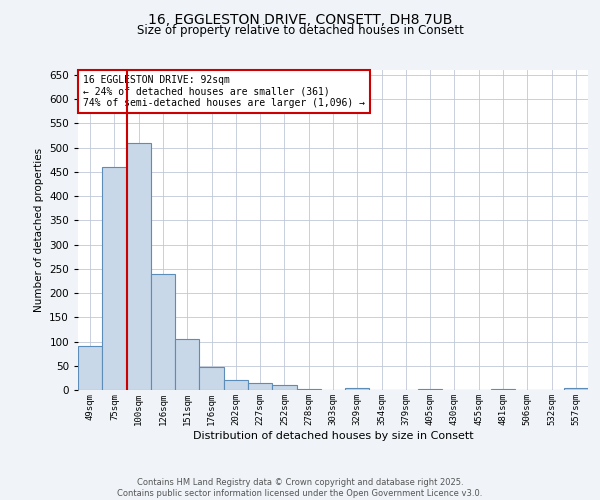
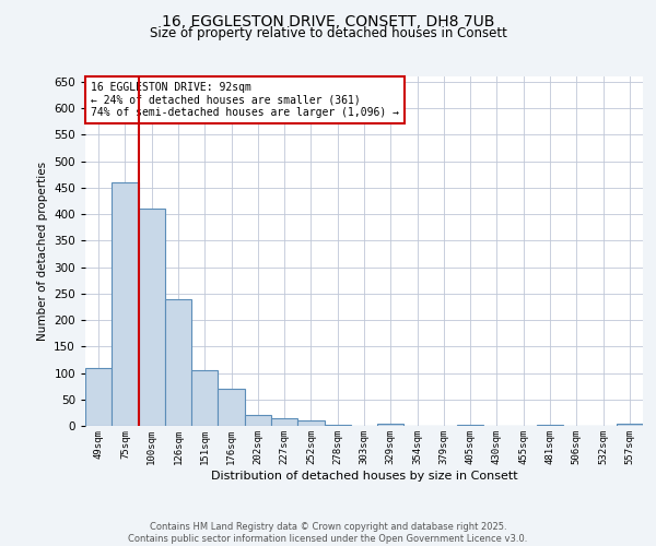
49sqm: 90 -> 110
100sqm: 510 -> 410
176sqm: 48 -> 70
